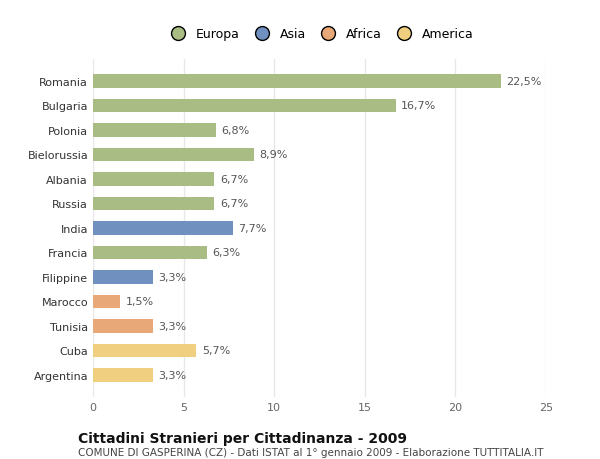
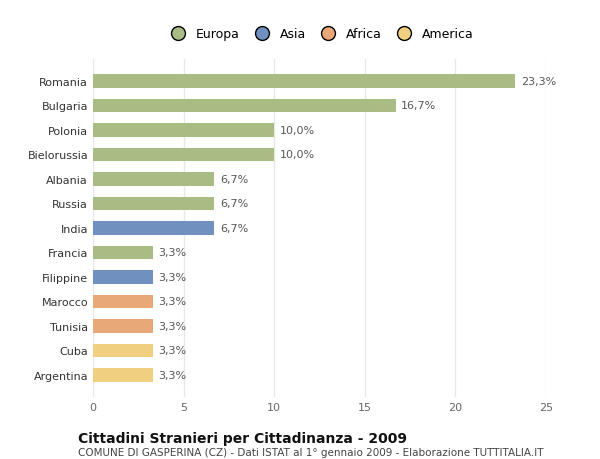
Romania: 22,5% -> 23,3%
Polonia: 6,8% -> 10,0%
Bielorussia: 8,9% -> 10,0%
India: 7,7% -> 6,7%
Francia: 6,3% -> 3,3%
Marocco: 1,5% -> 3,3%
Cuba: 5,7% -> 3,3%
